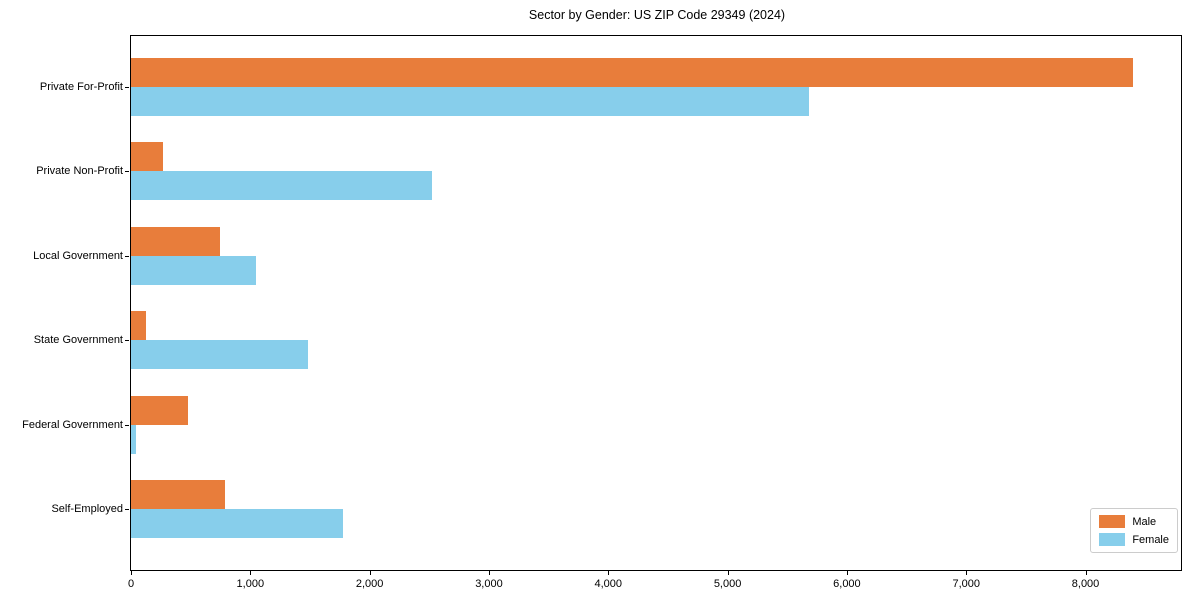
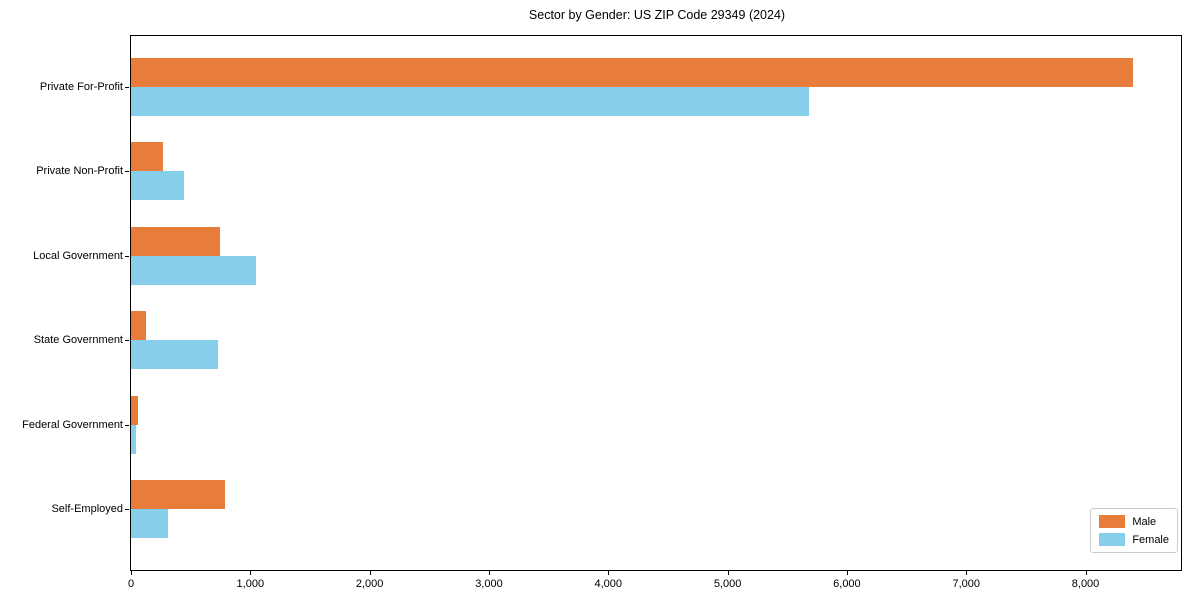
Female/Private Non-Profit: 2520 -> 440
Female/State Government: 1480 -> 730
Male/Federal Government: 480 -> 60
Female/Self-Employed: 1780 -> 310
